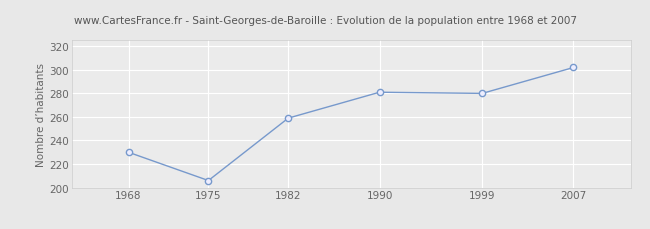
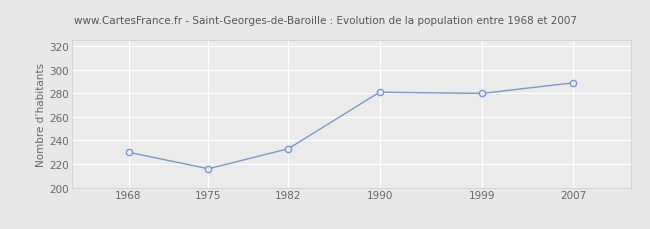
1975: 206 -> 216
1982: 259 -> 233
2007: 302 -> 289
